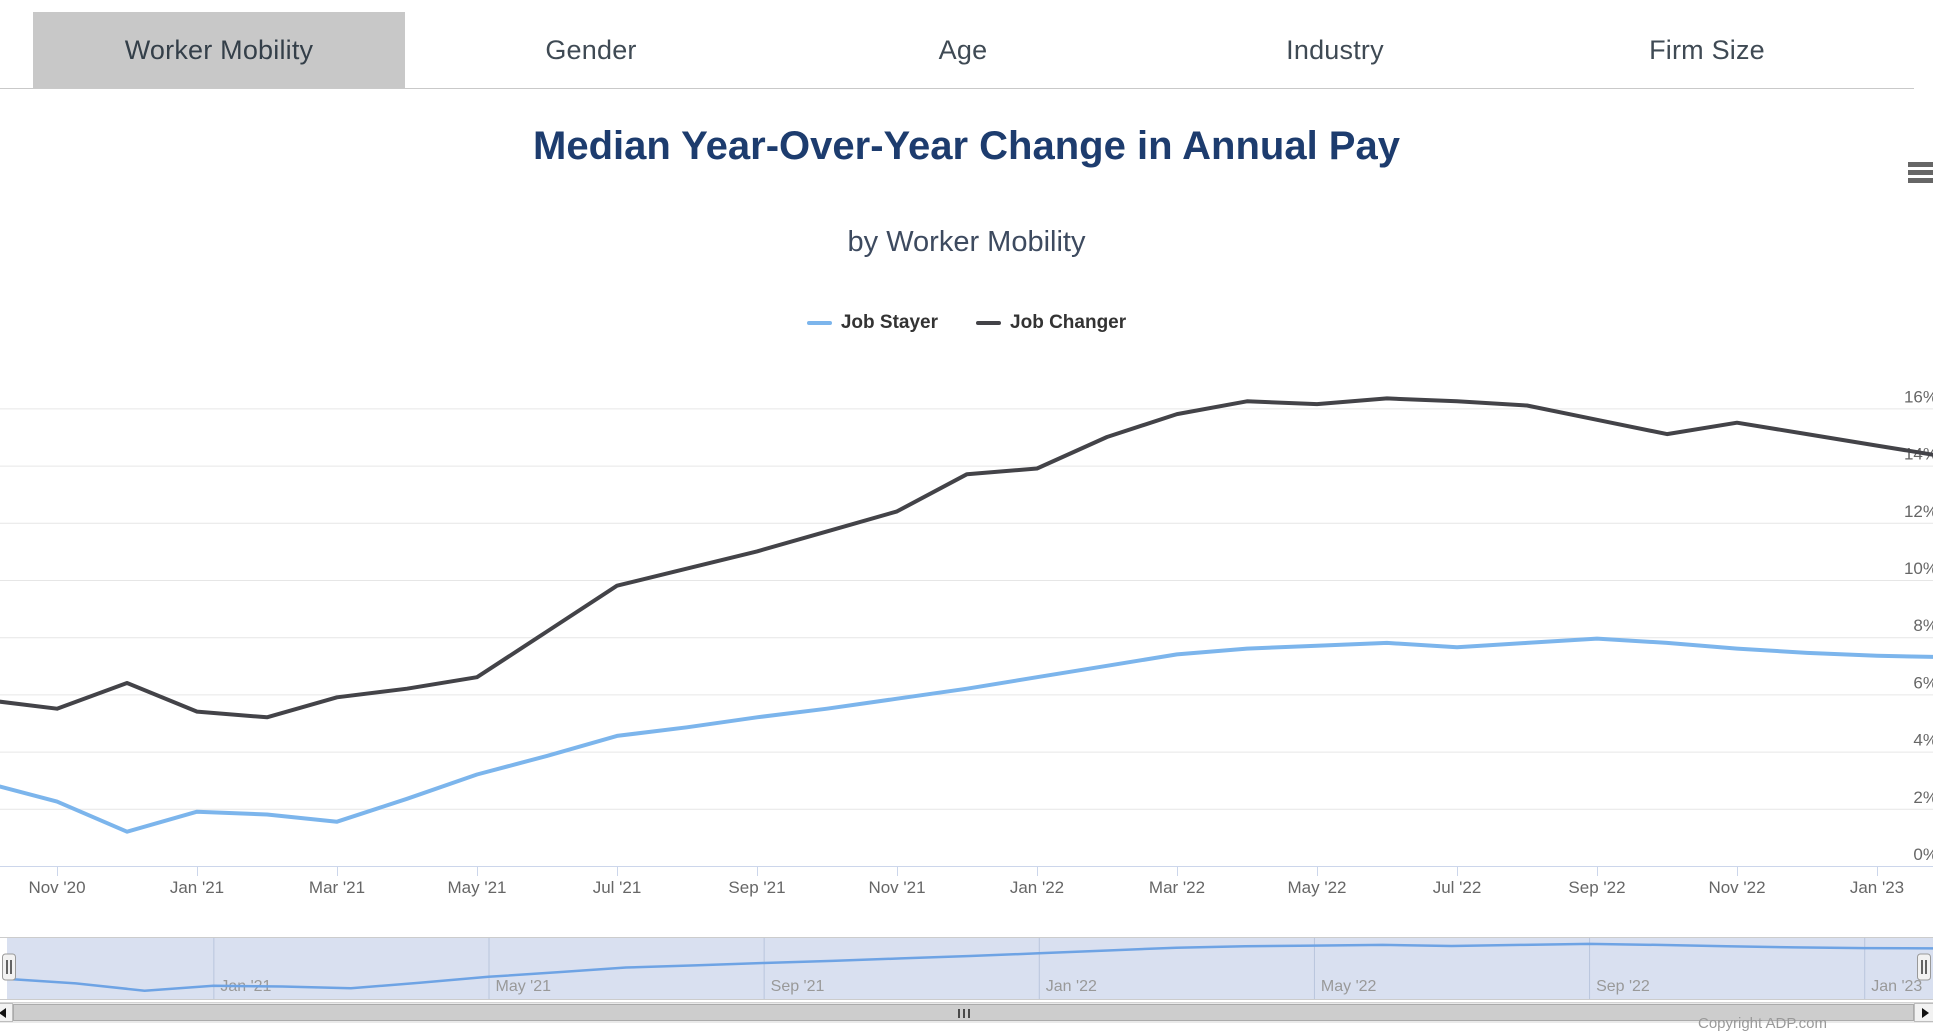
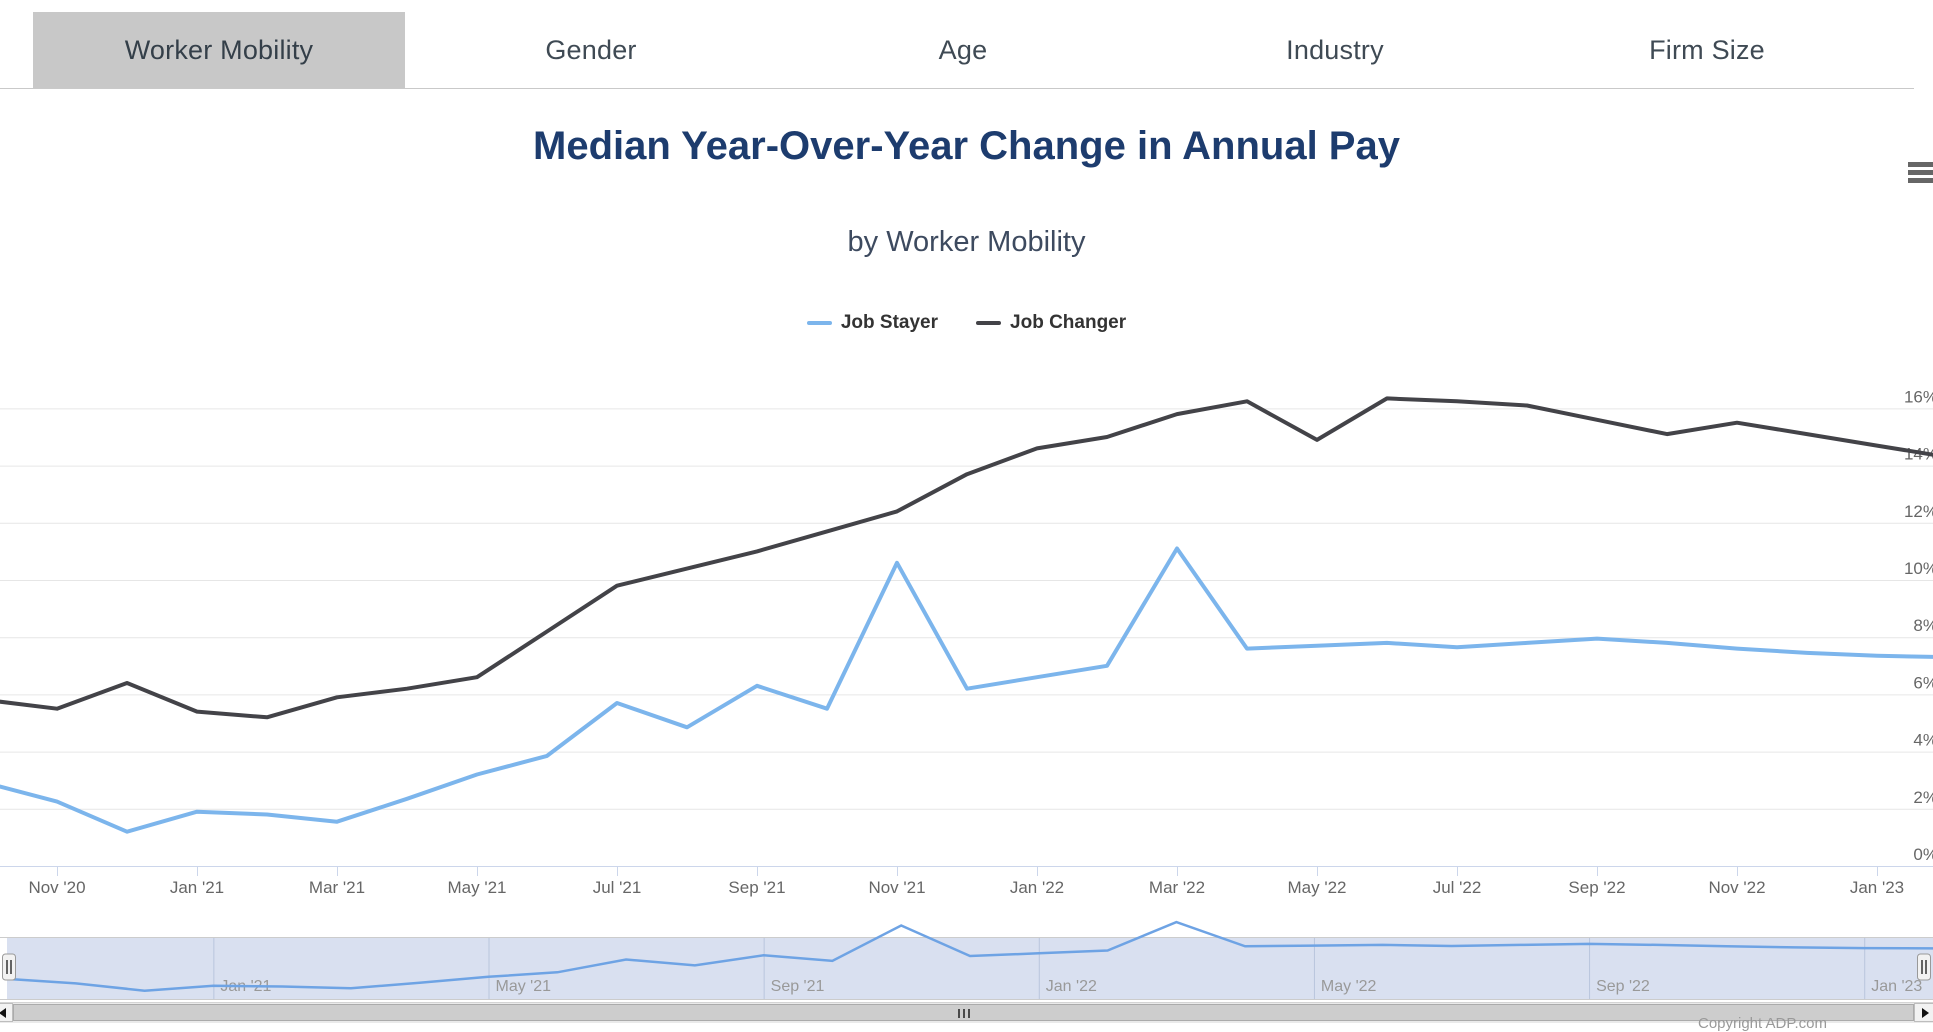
Job Stayer/Jul '21: 4.5% -> 5.7%
Job Stayer/Sep '21: 5.2% -> 6.3%
Job Stayer/Nov '21: 5.8% -> 10.6%
Job Changer/Jan '22: 13.9% -> 14.6%
Job Stayer/Mar '22: 7.4% -> 11.1%
Job Changer/May '22: 16.1% -> 14.9%
